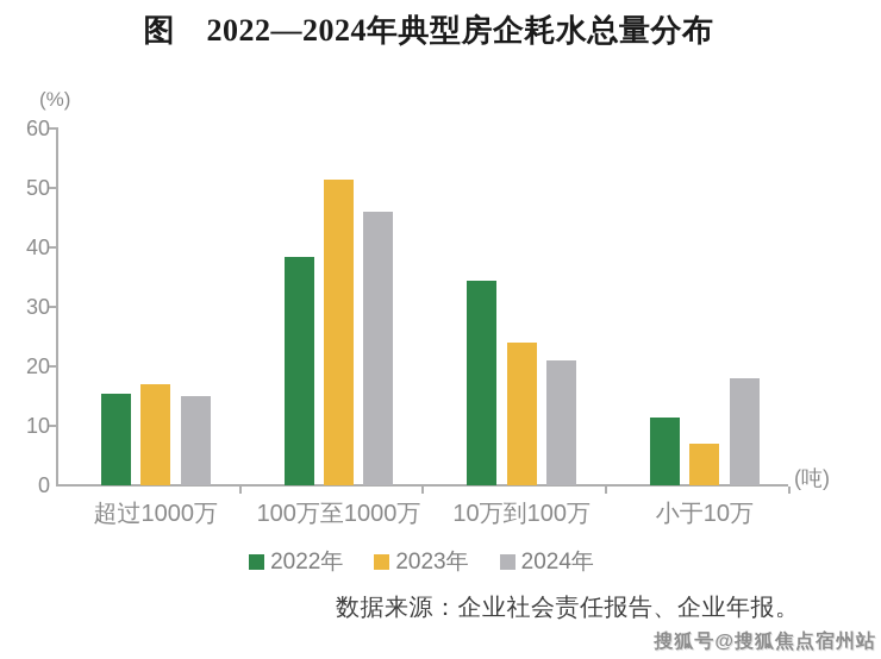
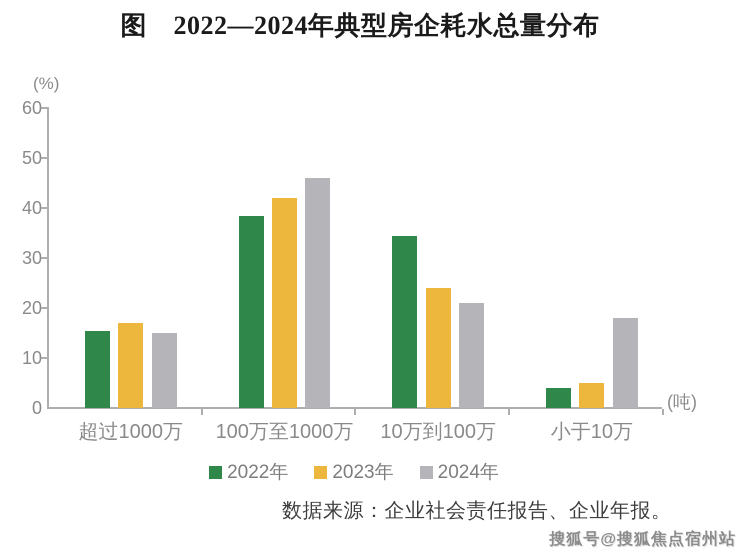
2023年/100万至1000万: 52 -> 42
2022年/小于10万: 12 -> 4
2023年/小于10万: 7 -> 5
